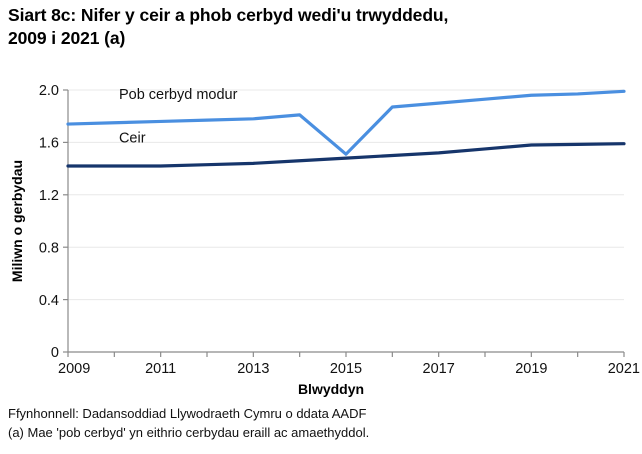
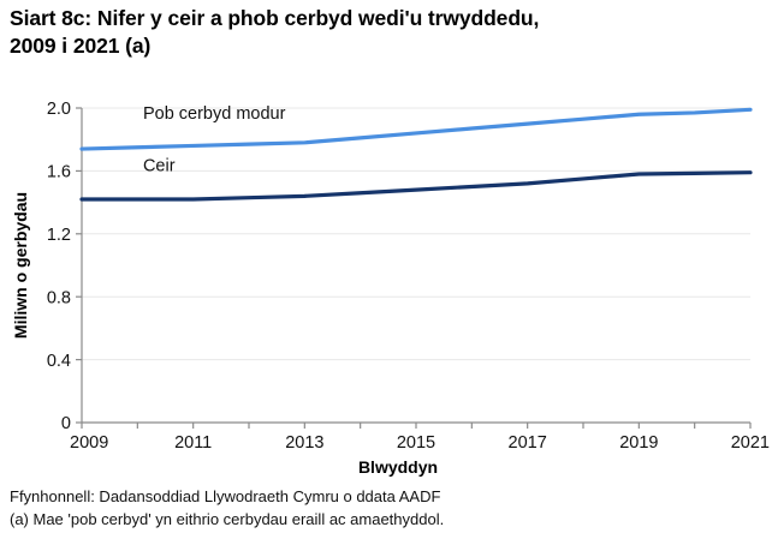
Pob cerbyd modur/2015: 1.51 -> 1.84
